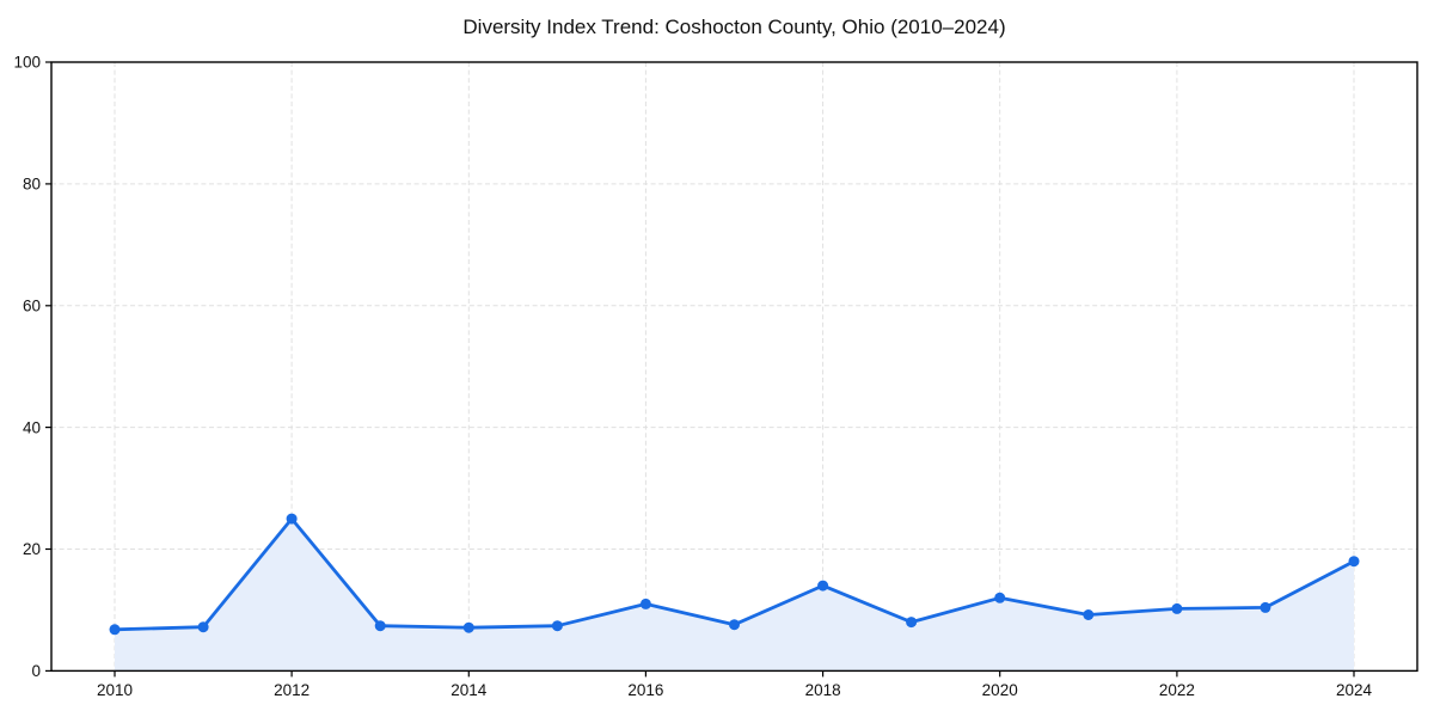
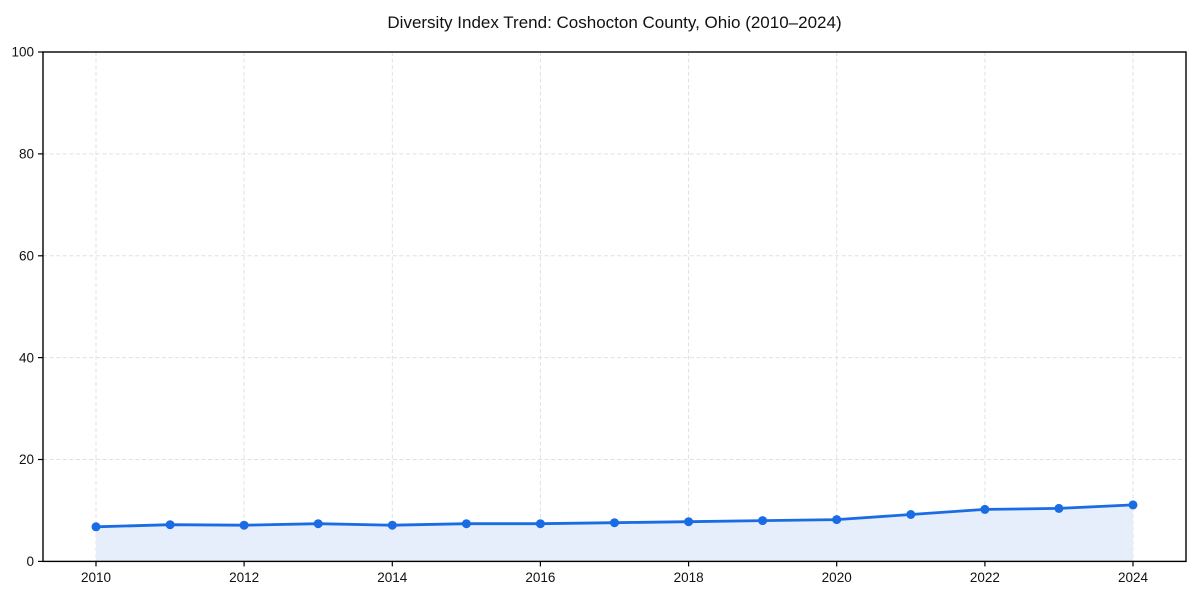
2012: 25 -> 7
2016: 11 -> 7
2018: 14 -> 8
2020: 12 -> 8
2024: 18 -> 11
